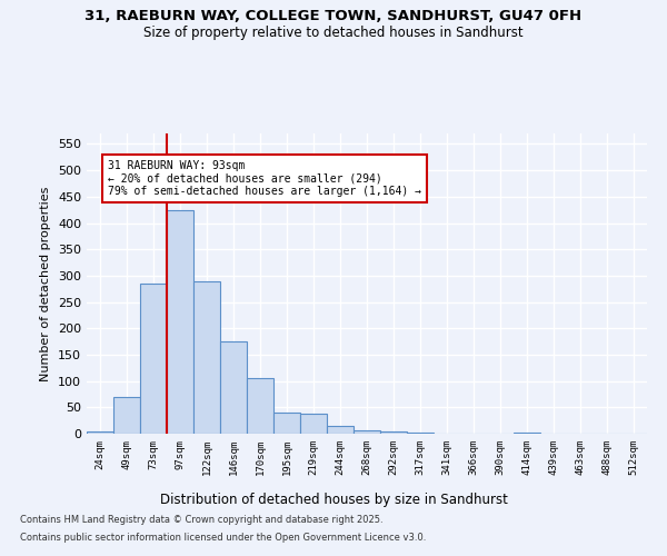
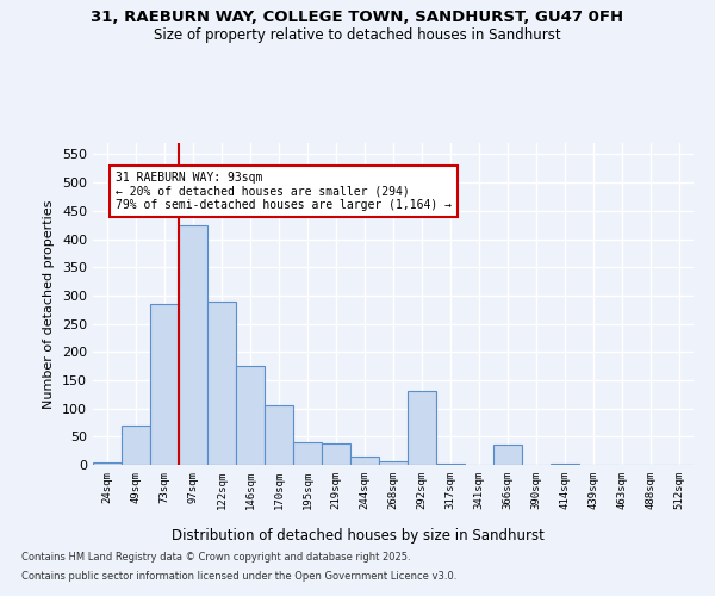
292sqm: 5 -> 130
366sqm: 1 -> 35
